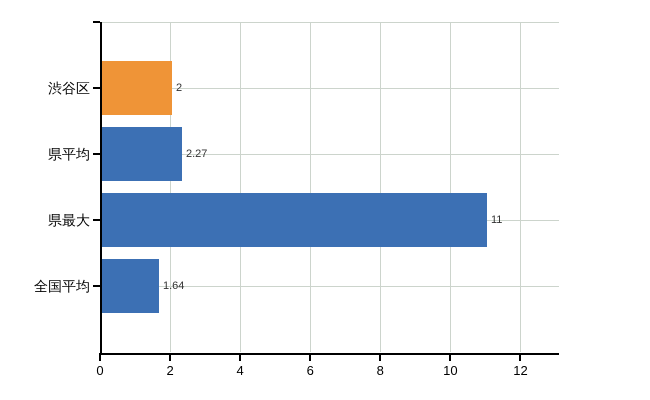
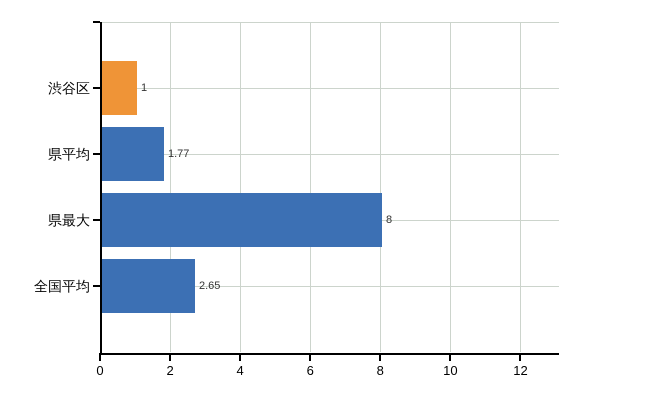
渋谷区: 2 -> 1
県平均: 2.27 -> 1.77
県最大: 11 -> 8
全国平均: 1.64 -> 2.65
